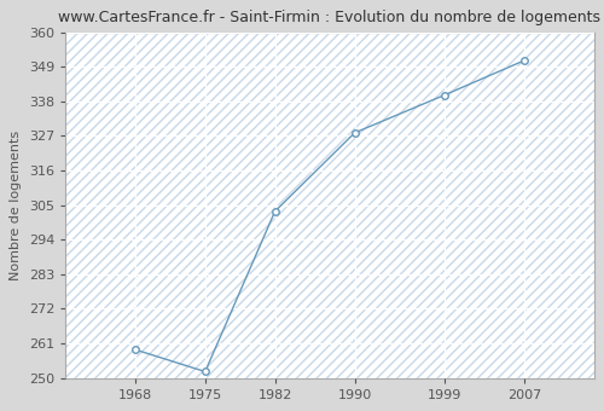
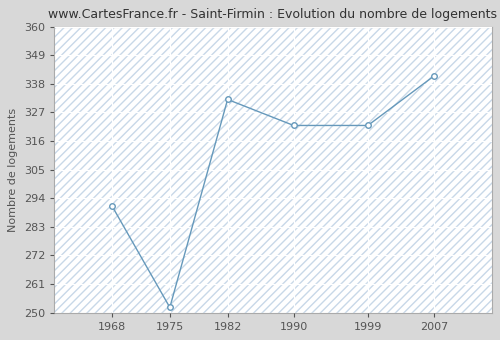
1968: 259 -> 291
1982: 303 -> 332
1990: 328 -> 322
1999: 340 -> 322
2007: 351 -> 341
